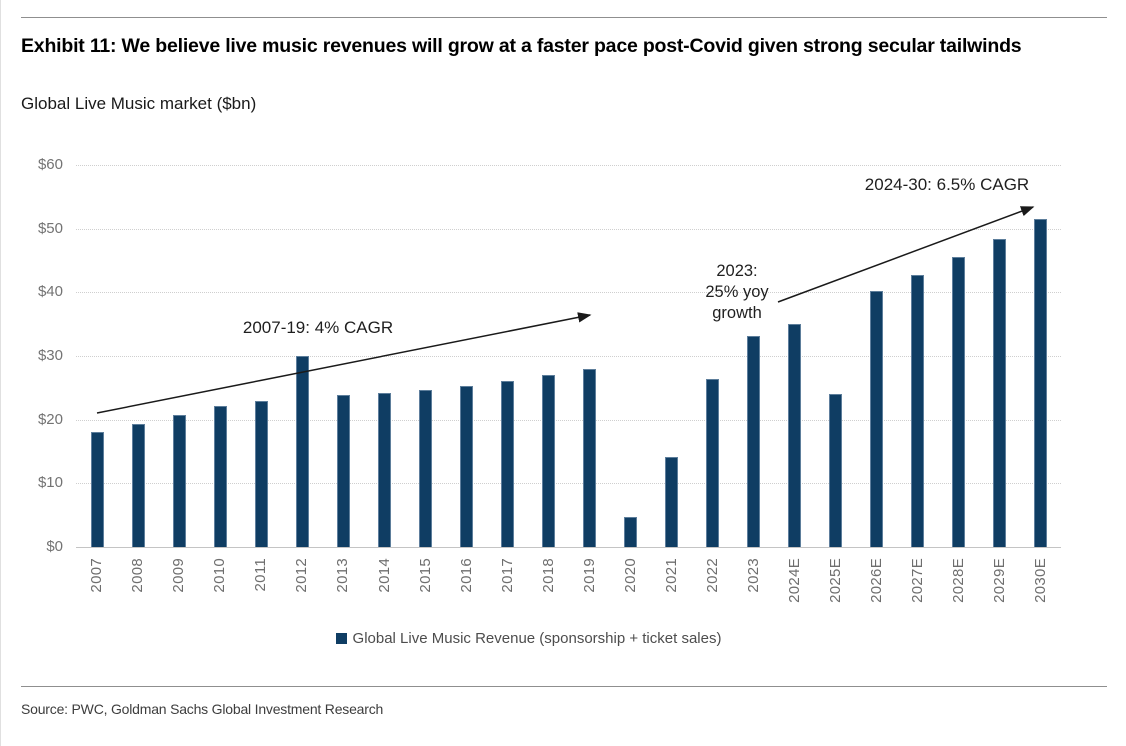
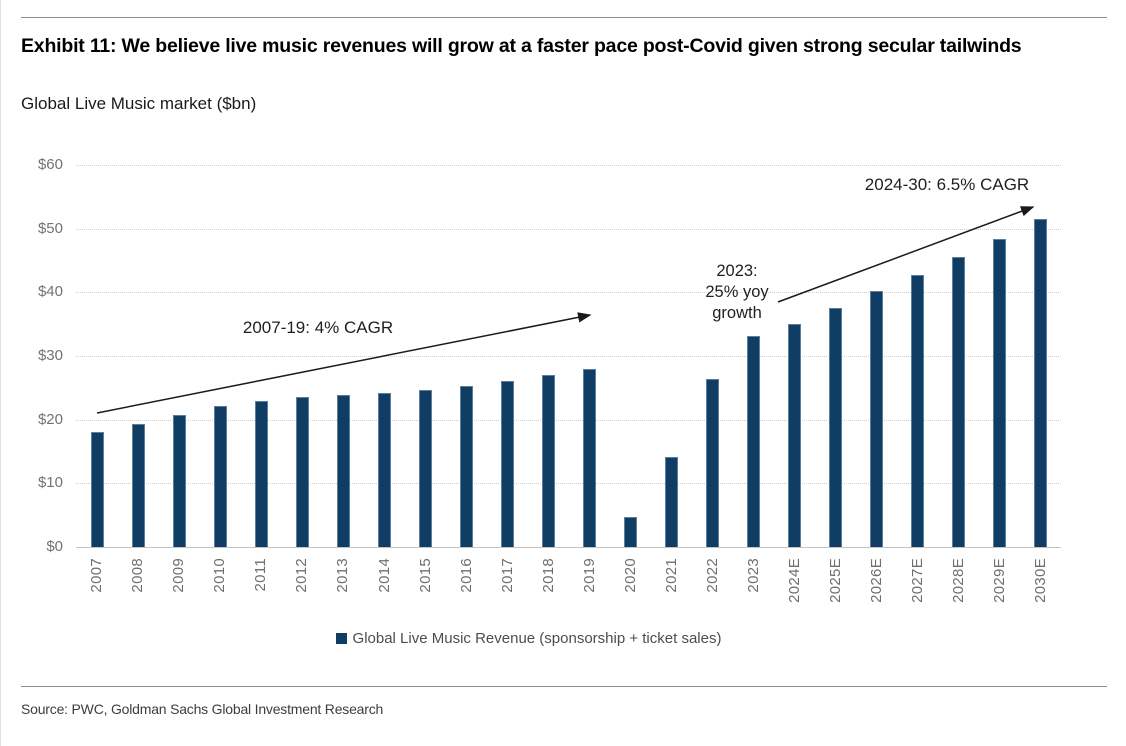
2012: $30 -> $24
2025E: $24 -> $38
